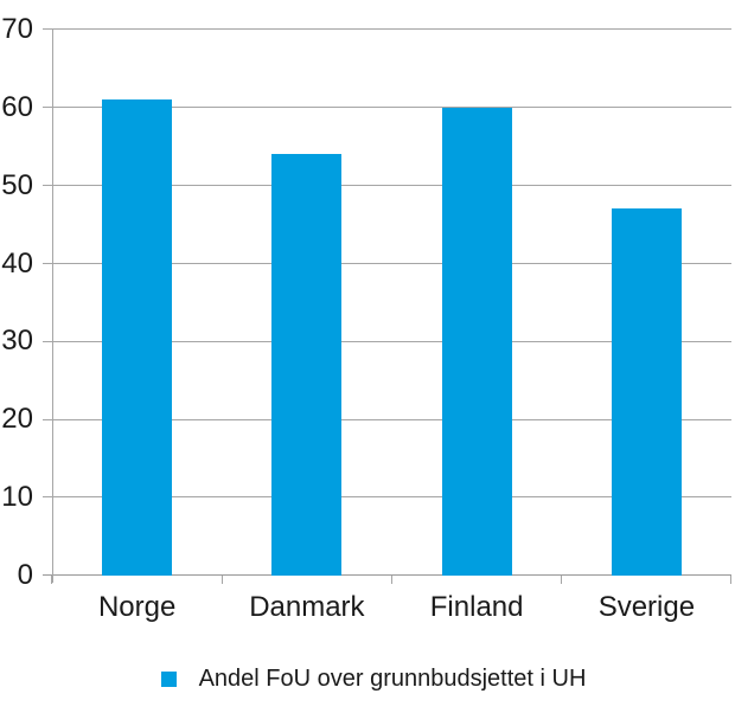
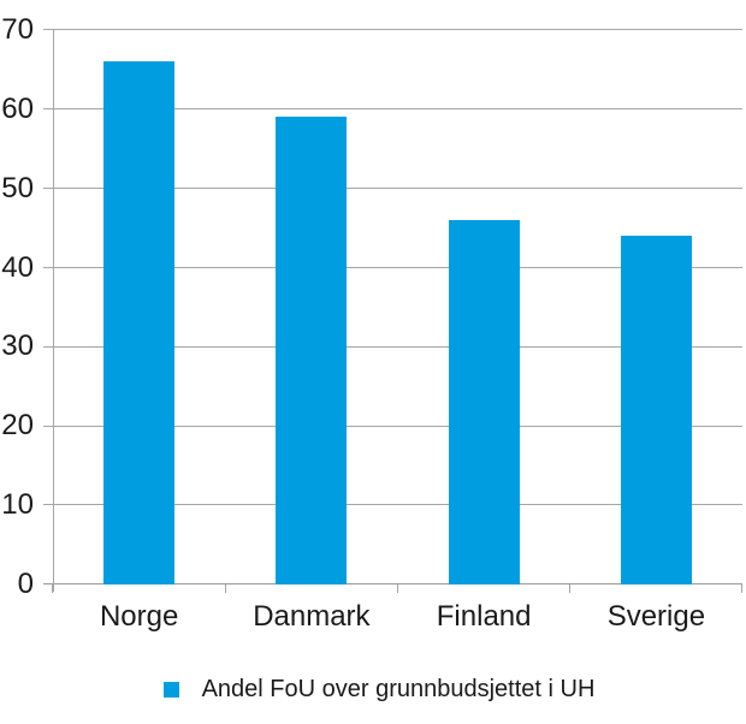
Norge: 61 -> 66
Danmark: 54 -> 59
Finland: 60 -> 46
Sverige: 47 -> 44
